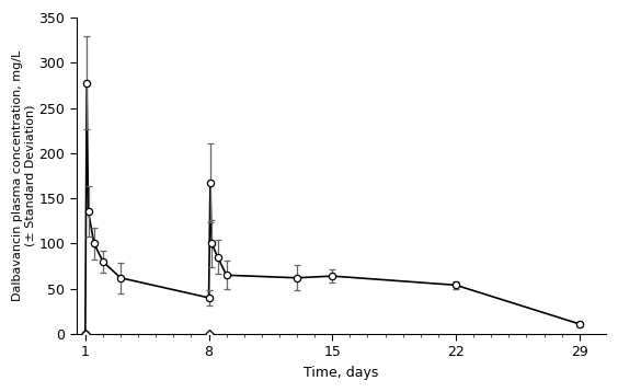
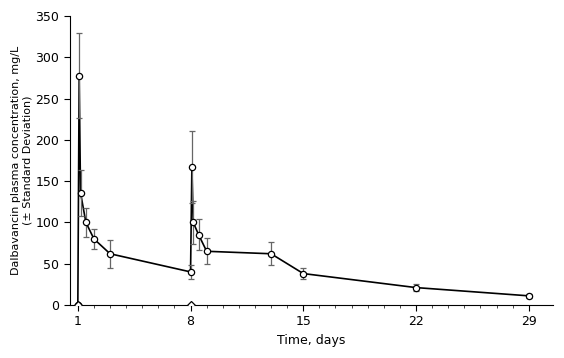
15: 64 -> 38
22: 54 -> 21
